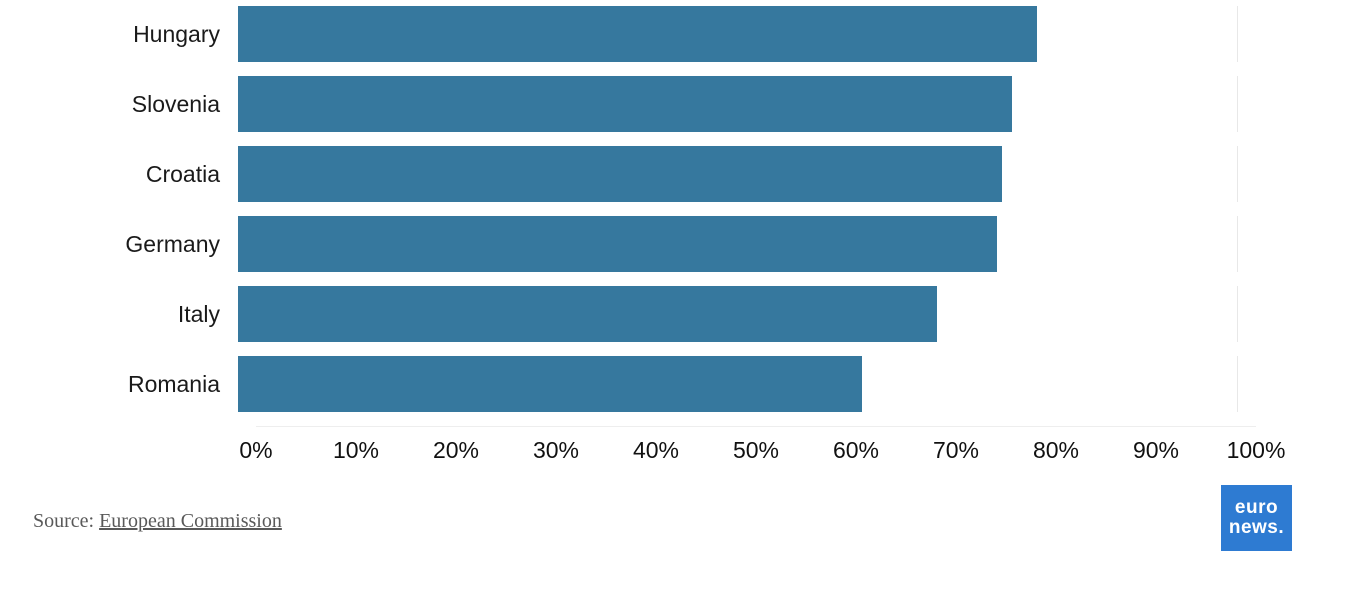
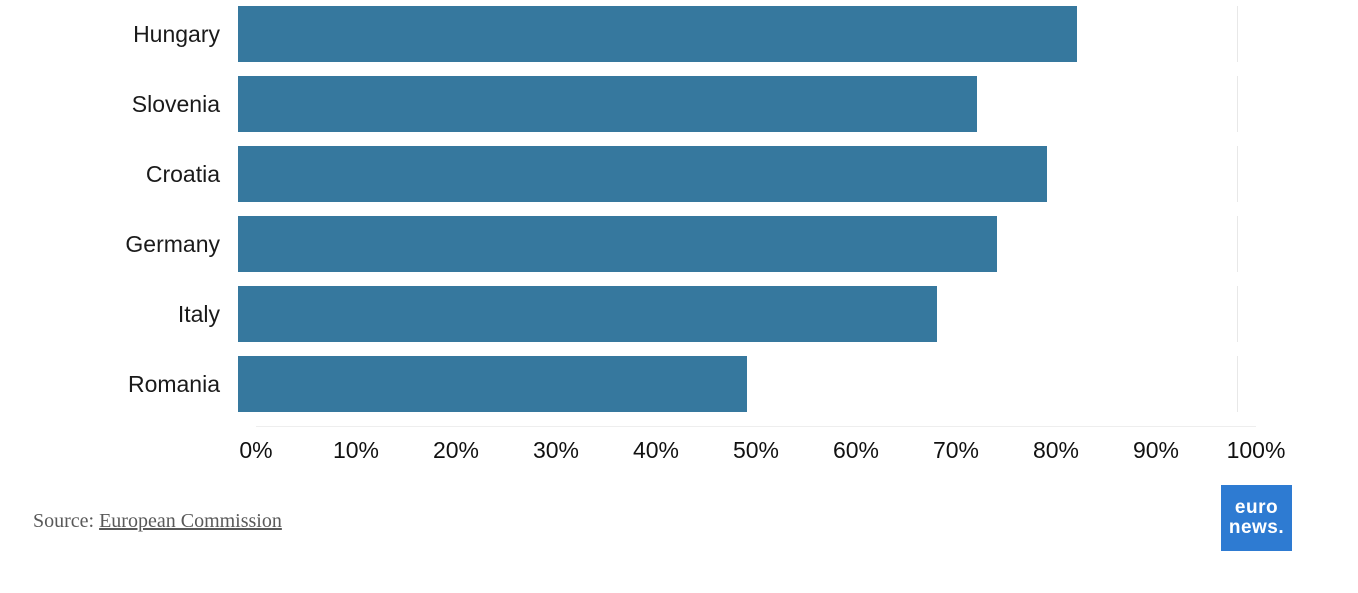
Hungary: 80% -> 84%
Slovenia: 78% -> 74%
Croatia: 76% -> 81%
Romania: 62% -> 51%
